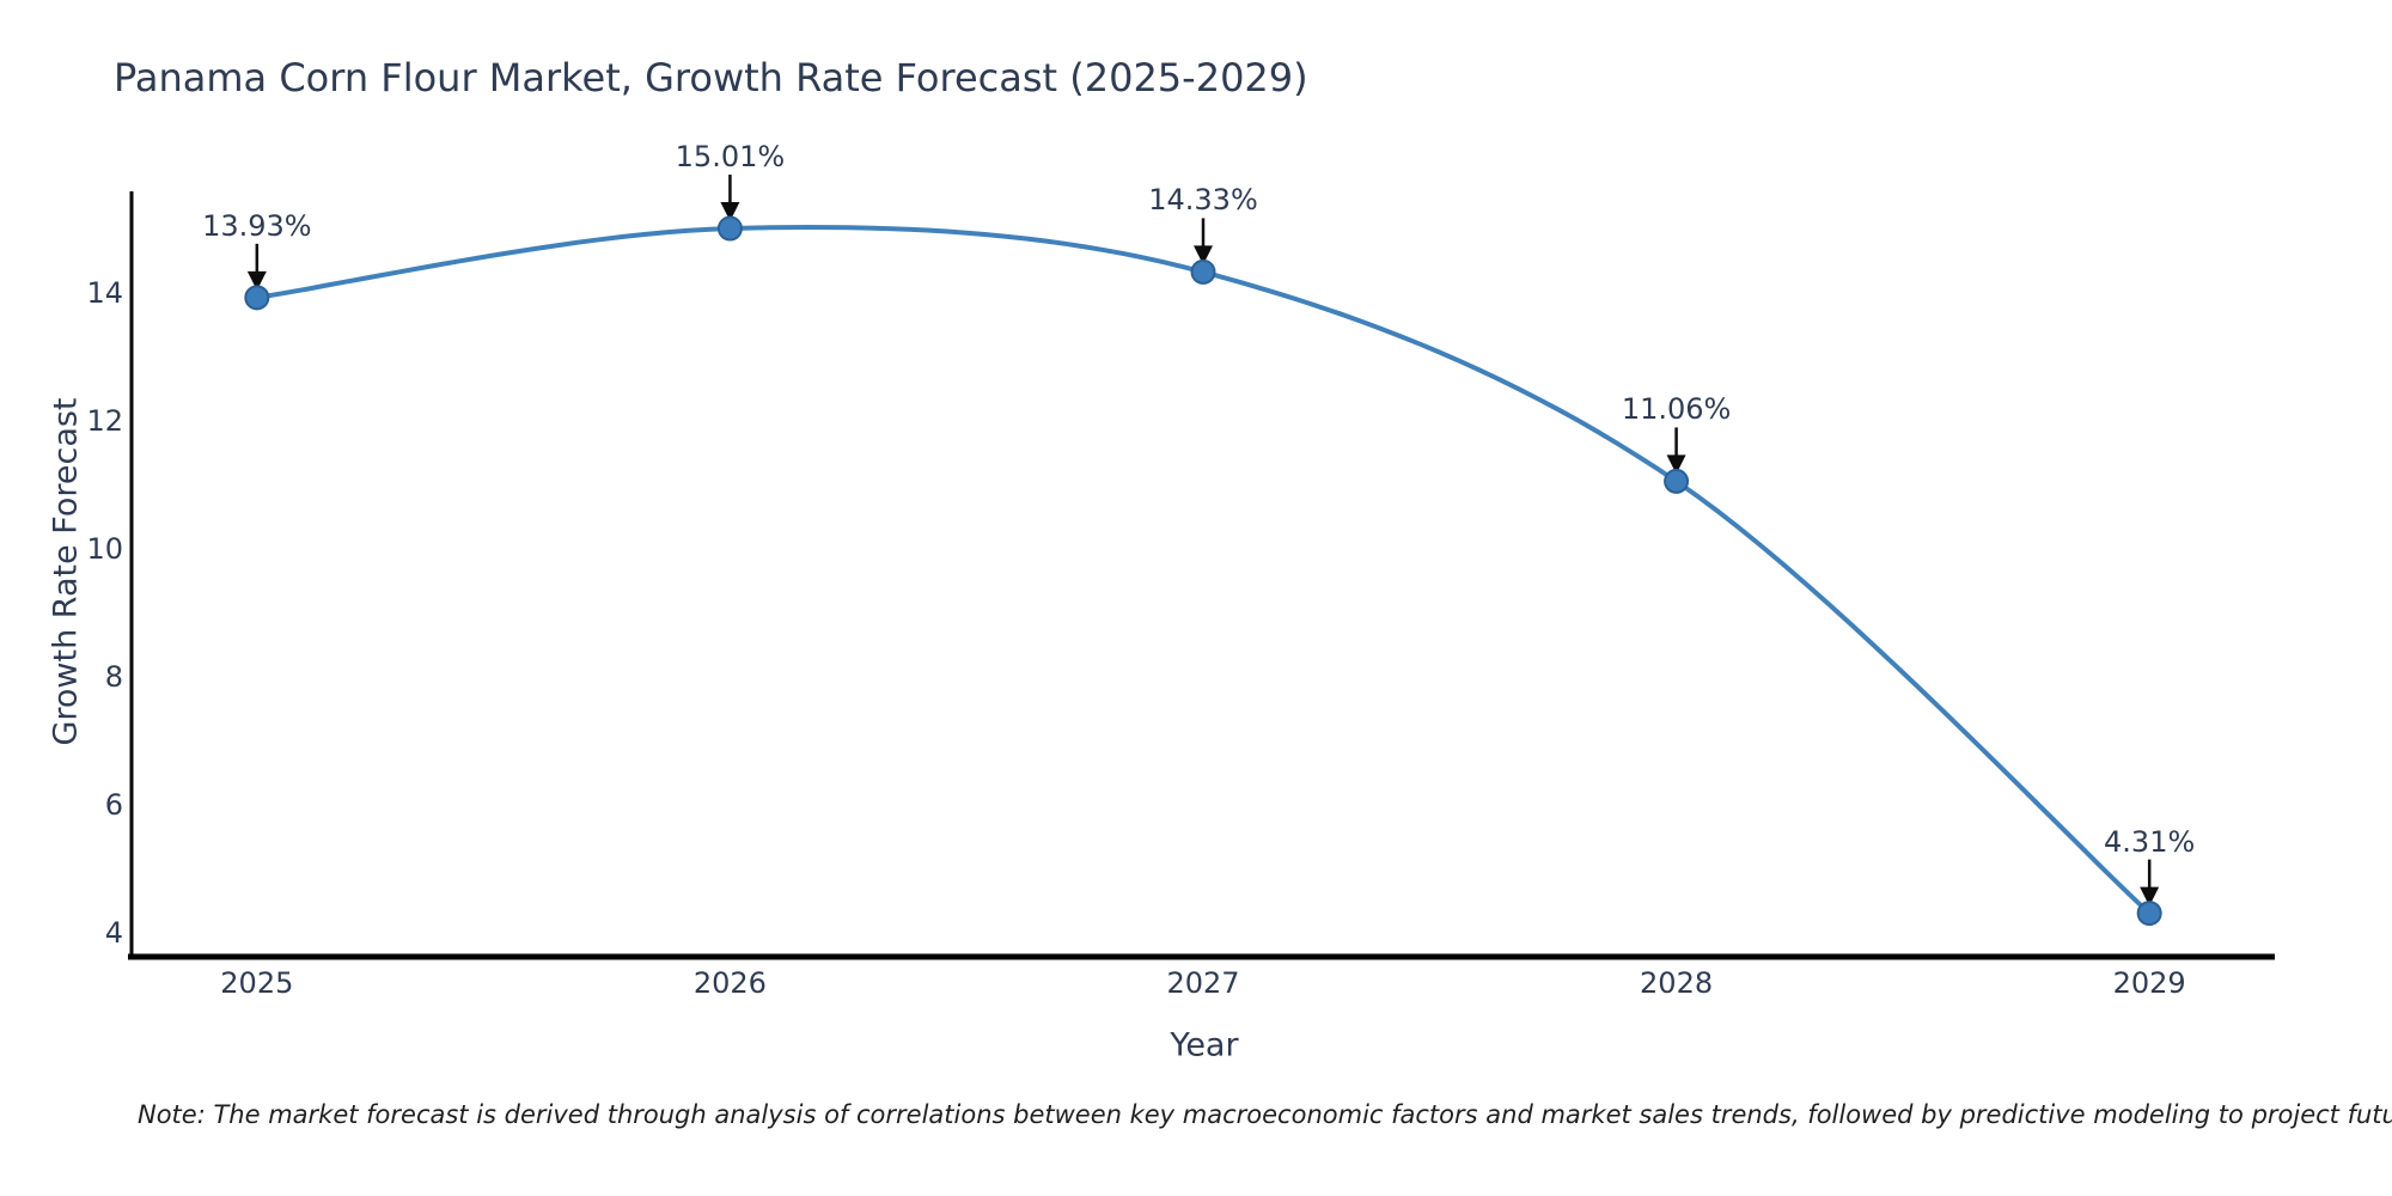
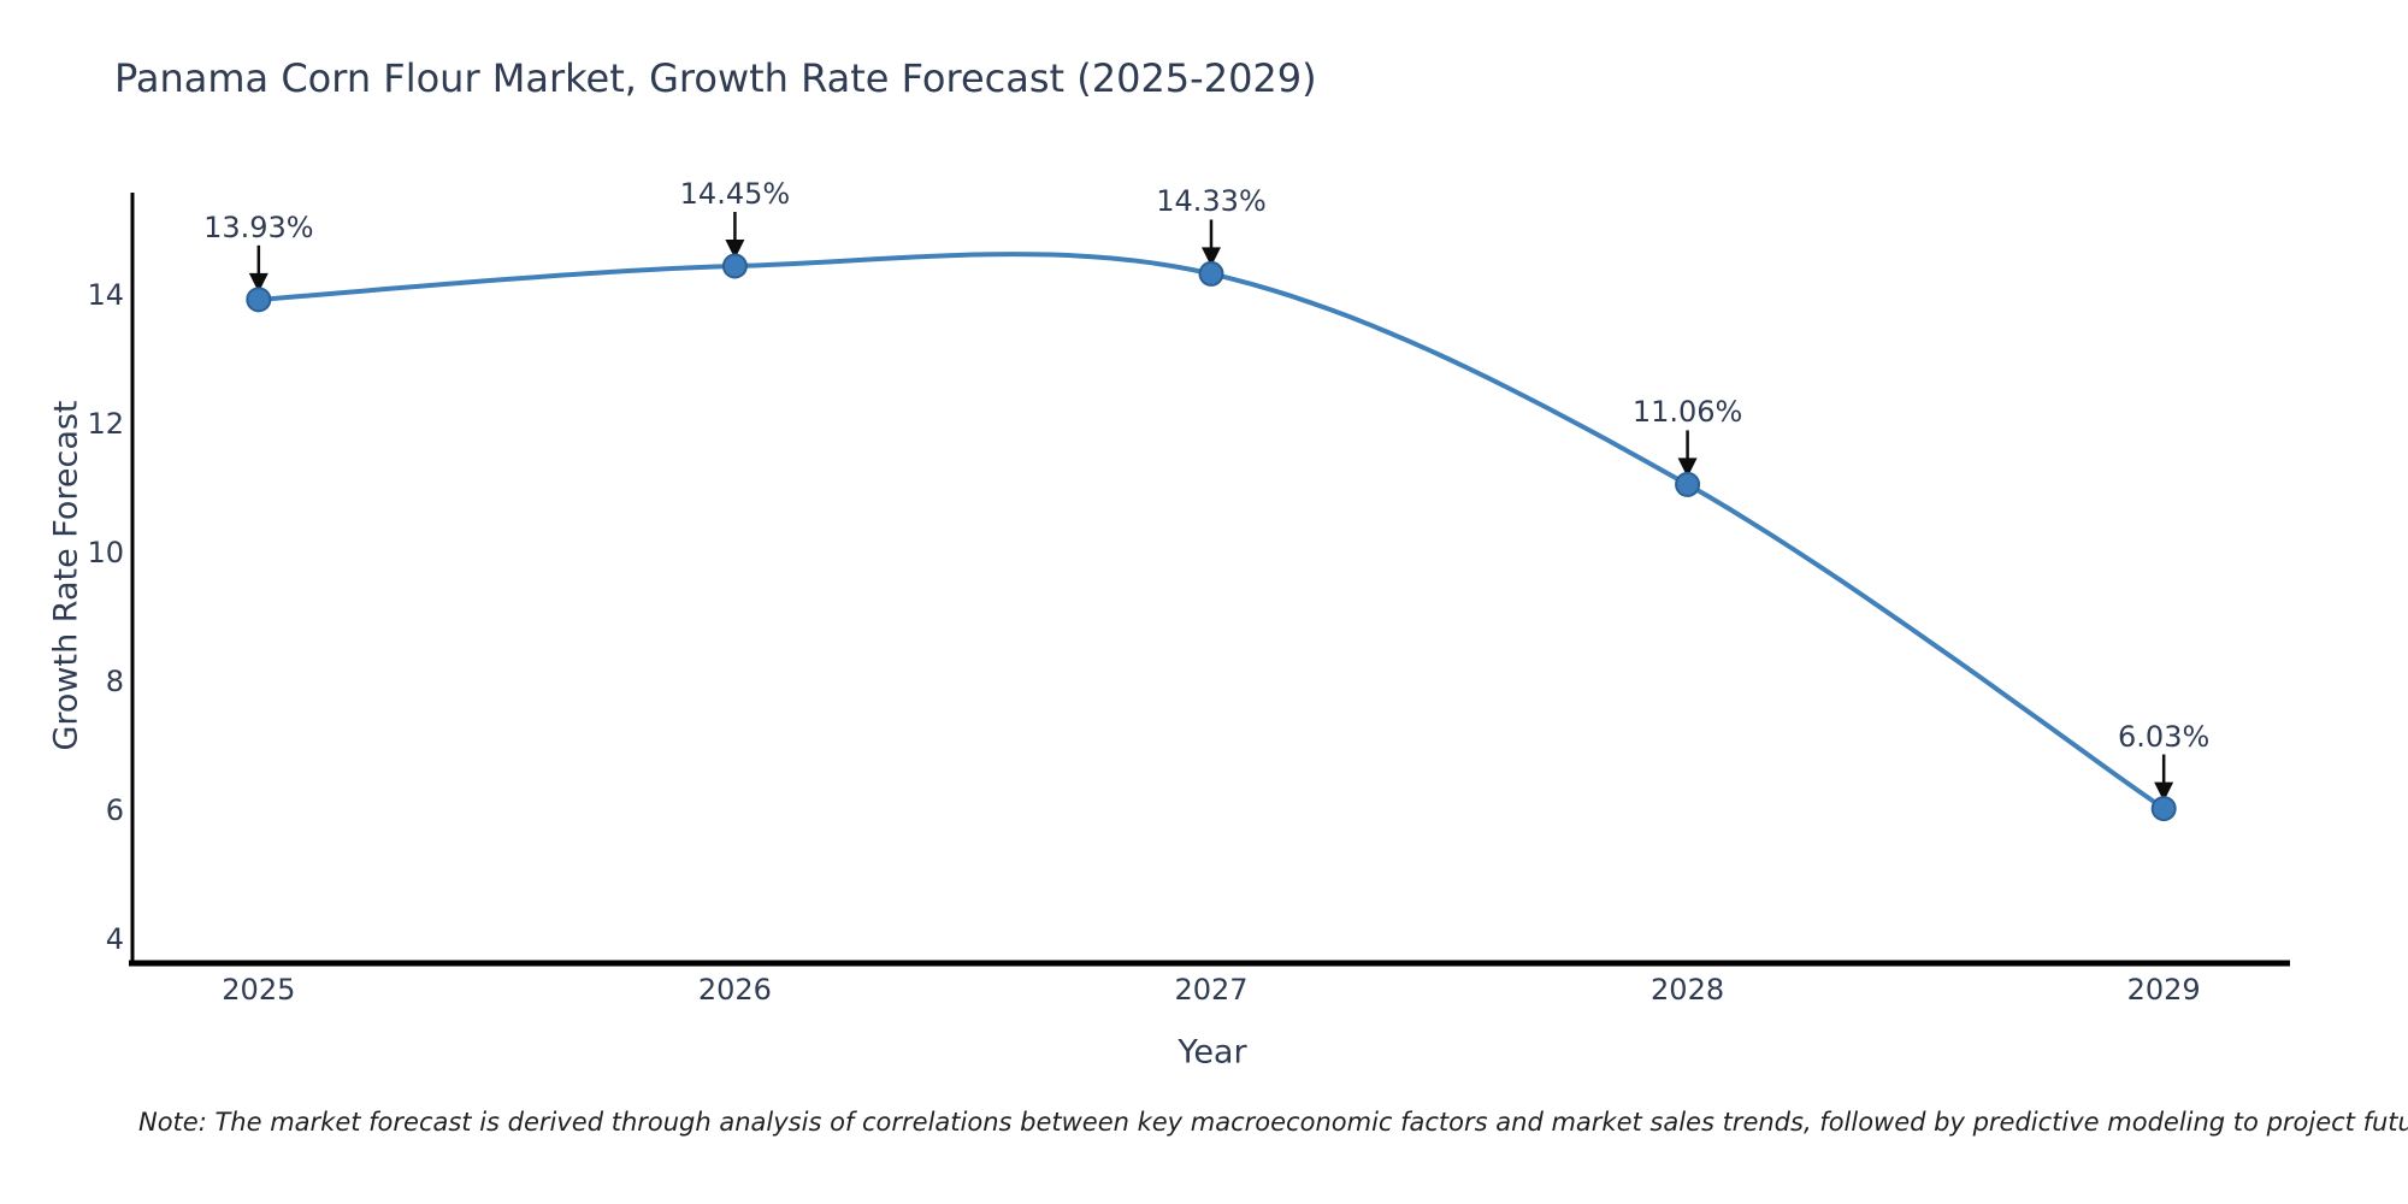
2026: 15.01% -> 14.45%
2029: 4.31% -> 6.03%
